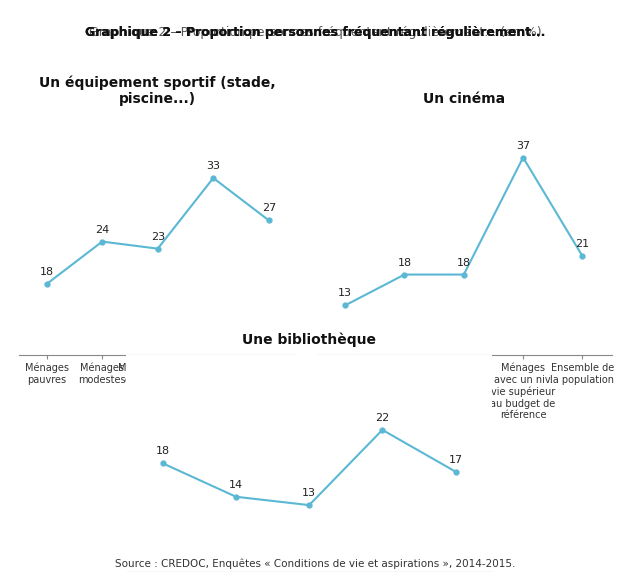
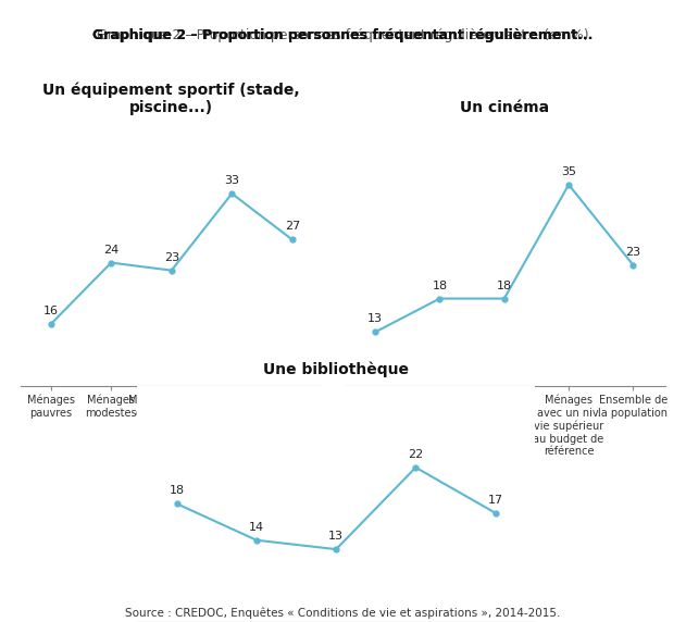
Un équipement sportif (stade, piscine...)/Ménages pauvres: 18 -> 16
Un cinéma/Ménages avec un niv. vie supérieur au budget de référence: 37 -> 35
Un cinéma/Ensemble de la population: 21 -> 23
